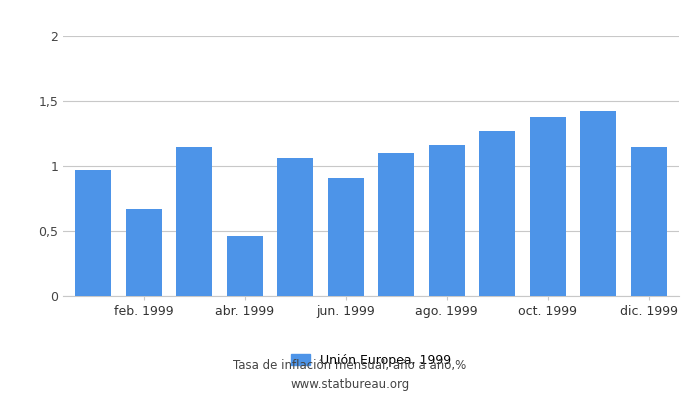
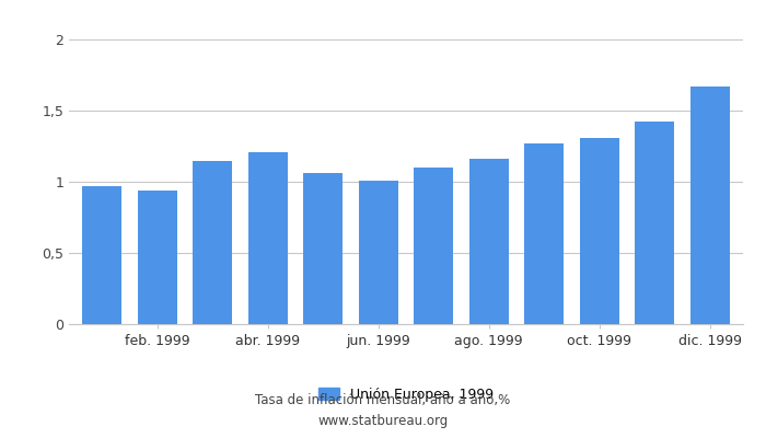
feb. 1999: 0,67 -> 0,94
abr. 1999: 0,46 -> 1,21
jun. 1999: 0,91 -> 1,01
oct. 1999: 1,38 -> 1,31
dic. 1999: 1,15 -> 1,67
